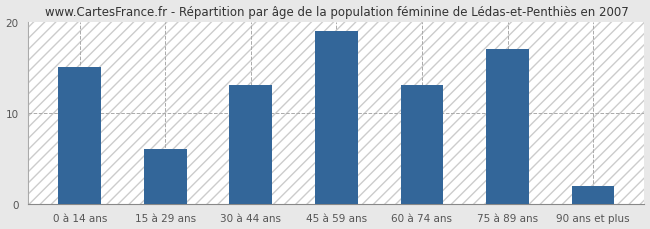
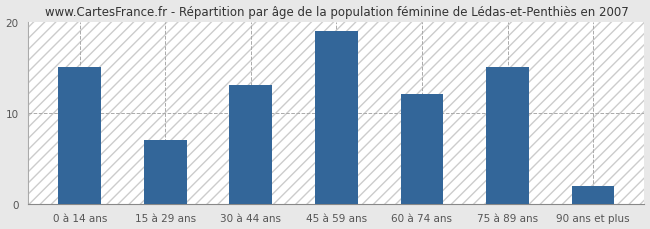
15 à 29 ans: 6 -> 7
60 à 74 ans: 13 -> 12
75 à 89 ans: 17 -> 15
